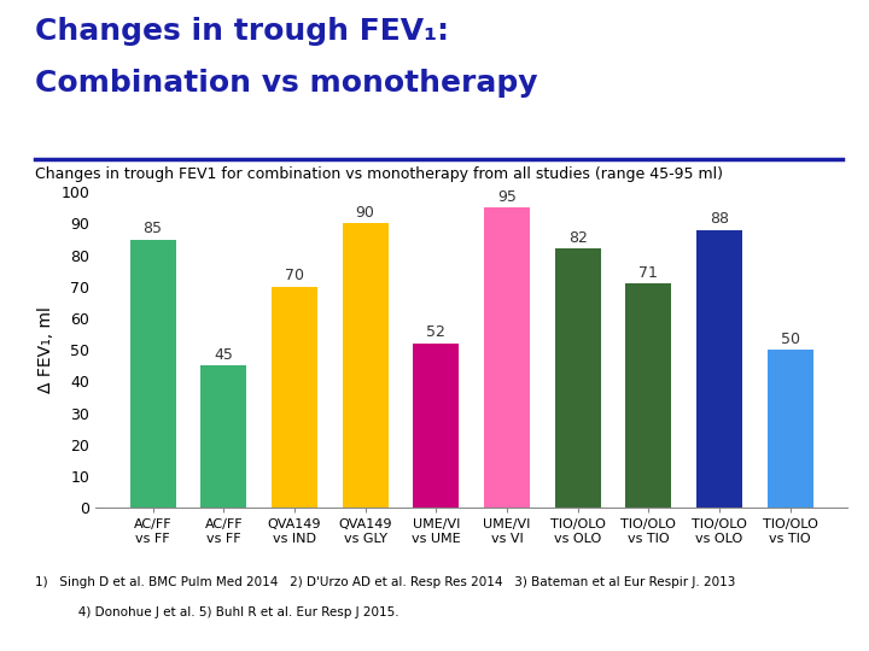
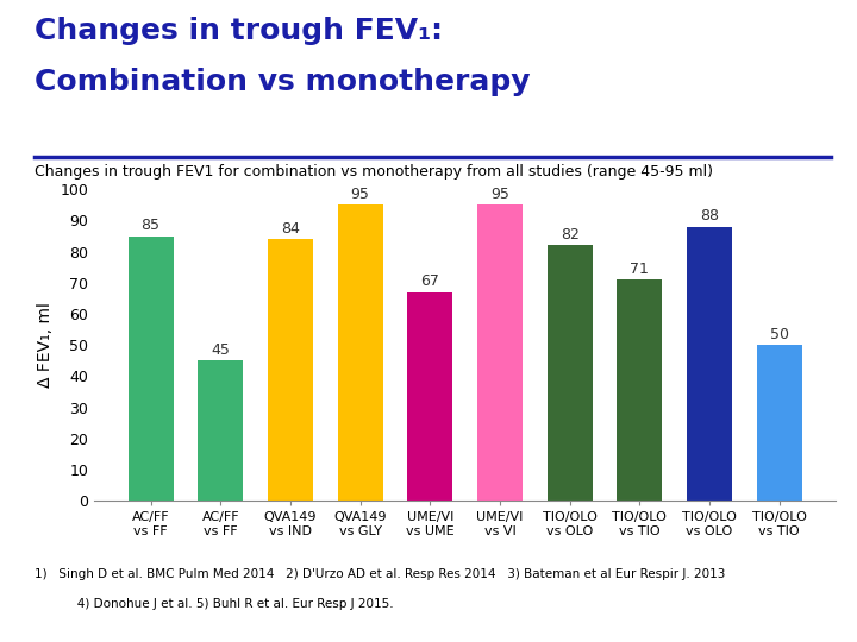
QVA149 vs IND: 70 -> 84
QVA149 vs GLY: 90 -> 95
UME/VI vs UME: 52 -> 67
